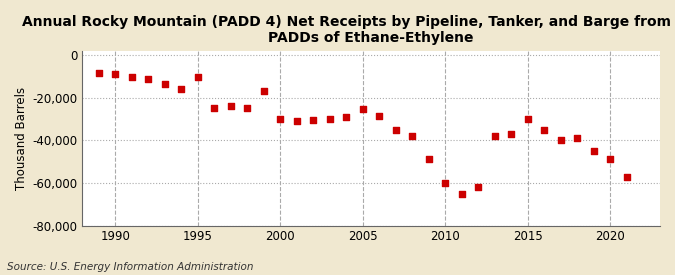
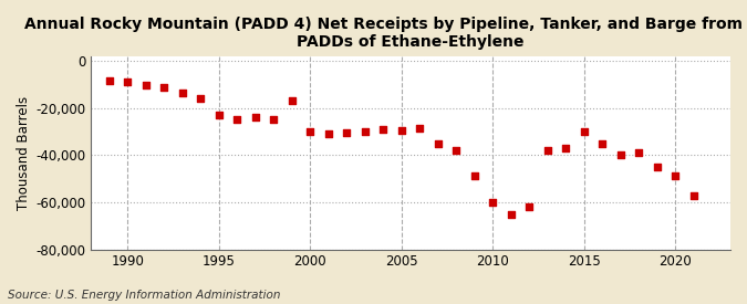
1995: -10,500 -> -23,000
2005: -25,500 -> -29,500
